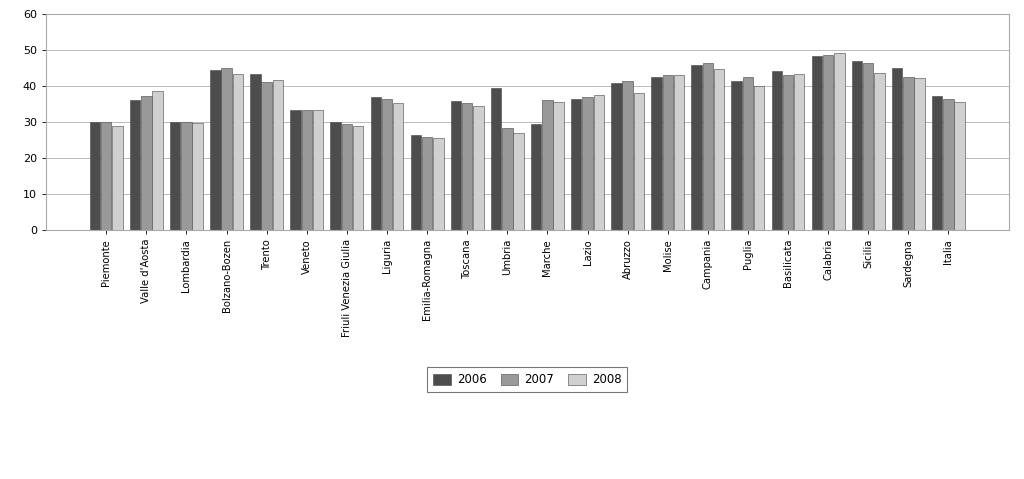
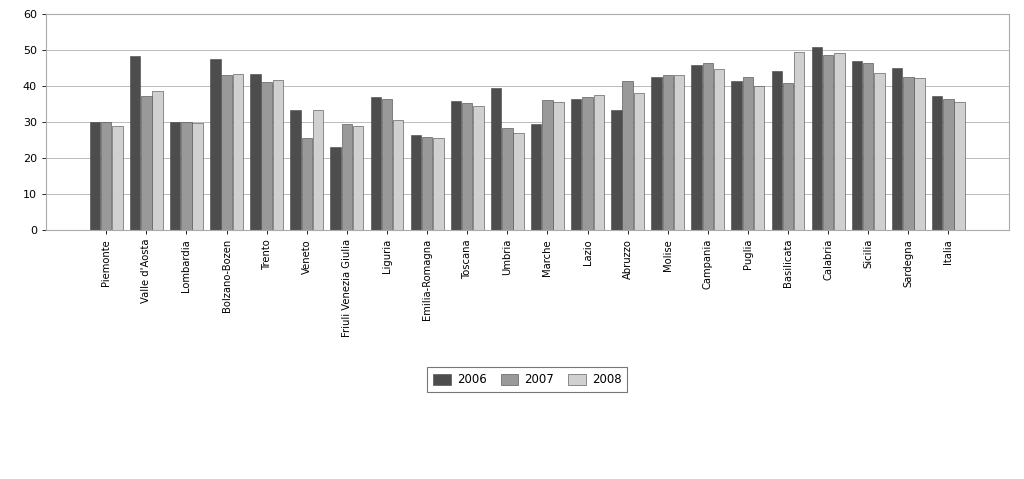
2006/Valle d'Aosta: 36.1 -> 48.5
2006/Bolzano-Bozen: 44.4 -> 47.5
2007/Bolzano-Bozen: 45.1 -> 43.0
2007/Veneto: 33.4 -> 25.5
2006/Friuli Venezia Giulia: 30.0 -> 23.0
2008/Liguria: 35.3 -> 30.5
2006/Abruzzo: 41.0 -> 33.5
2007/Basilicata: 43.0 -> 41.0
2008/Basilicata: 43.3 -> 49.5
2006/Calabria: 48.3 -> 51.0
